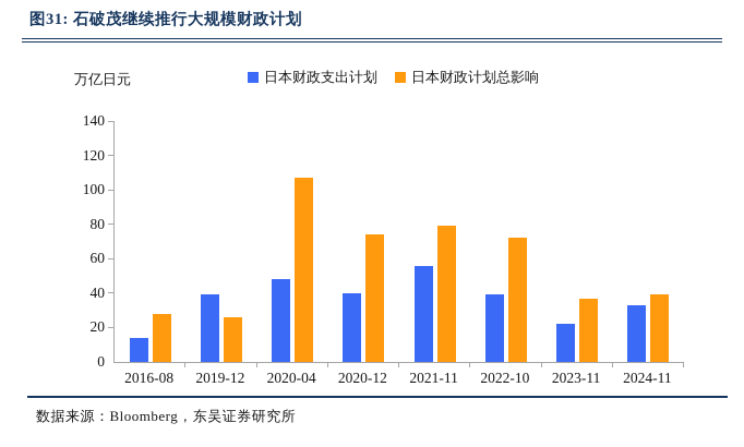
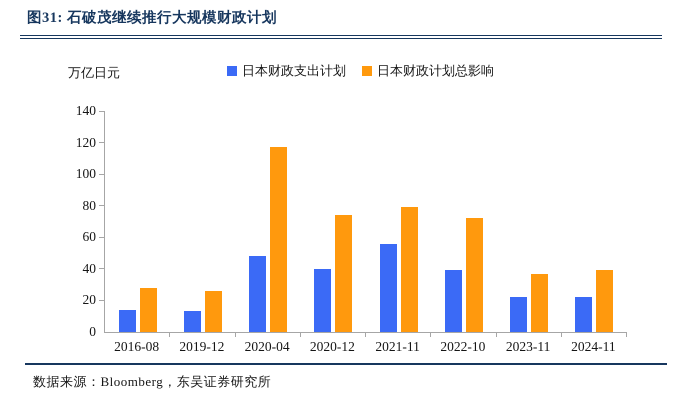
日本财政支出计划/2019-12: 39 -> 13
日本财政计划总影响/2020-04: 107 -> 117
日本财政支出计划/2024-11: 33 -> 22
